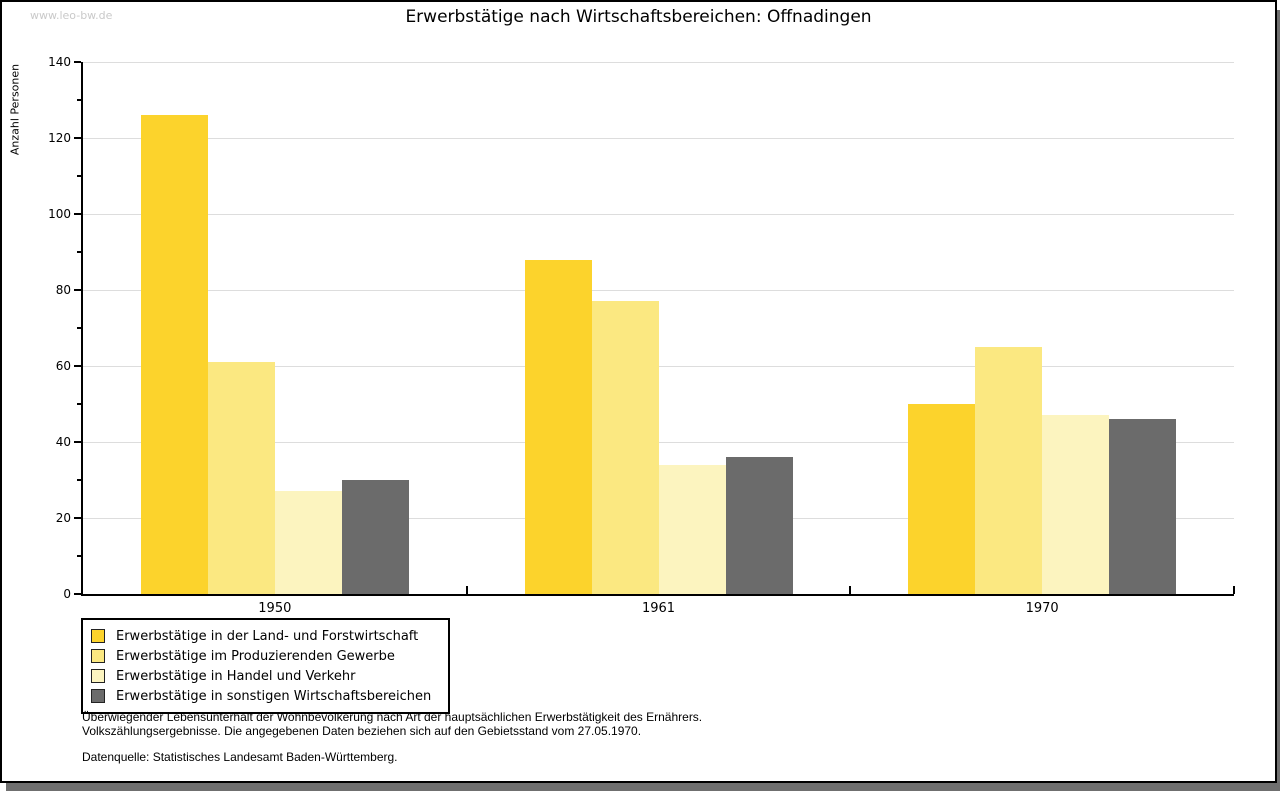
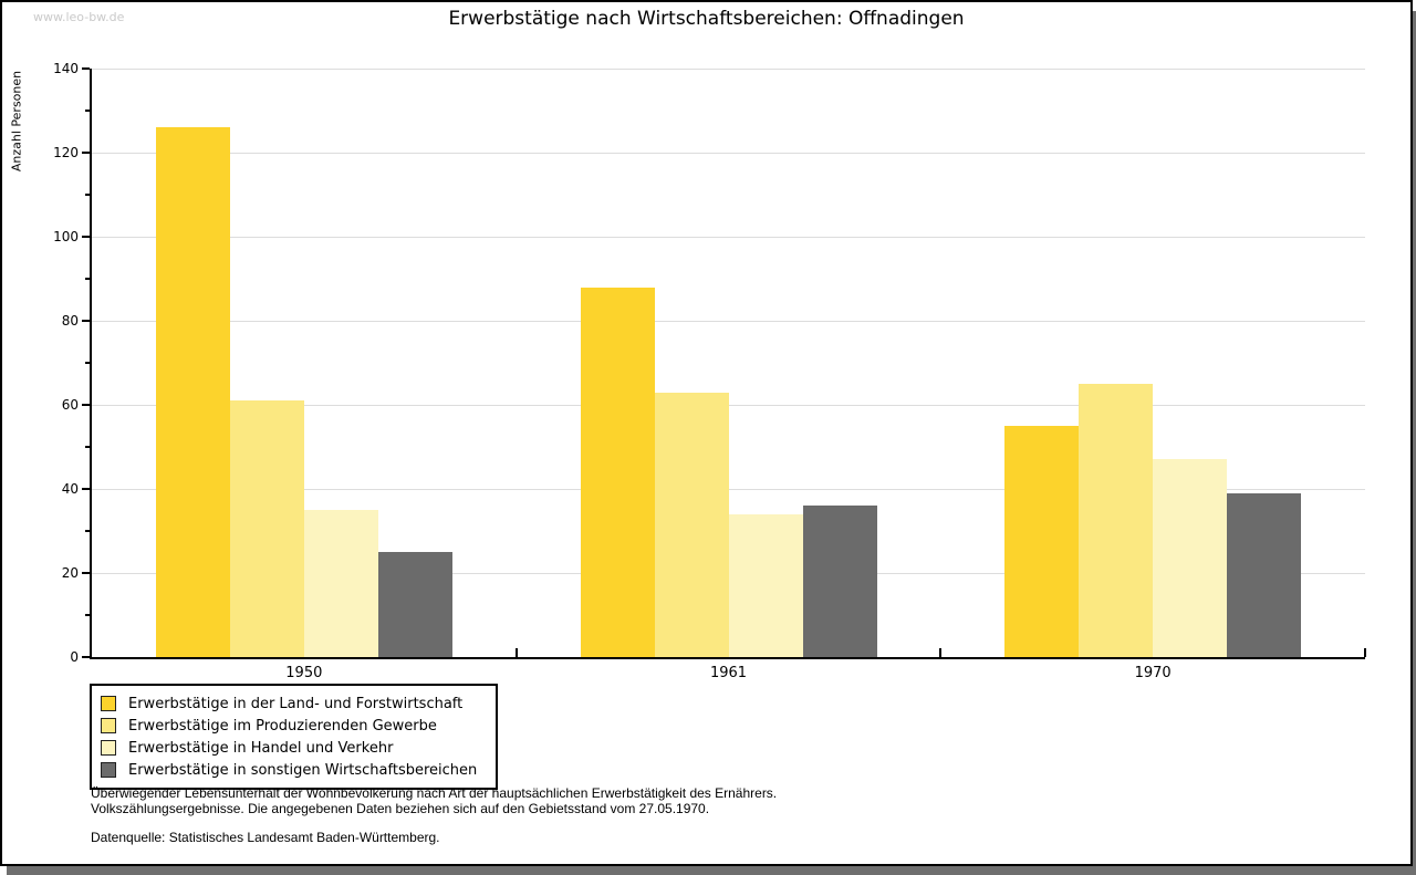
Erwerbstätige in Handel und Verkehr/1950: 27 -> 35
Erwerbstätige in sonstigen Wirtschaftsbereichen/1950: 30 -> 25
Erwerbstätige im Produzierenden Gewerbe/1961: 77 -> 63
Erwerbstätige in der Land- und Forstwirtschaft/1970: 50 -> 55
Erwerbstätige in sonstigen Wirtschaftsbereichen/1970: 46 -> 39
